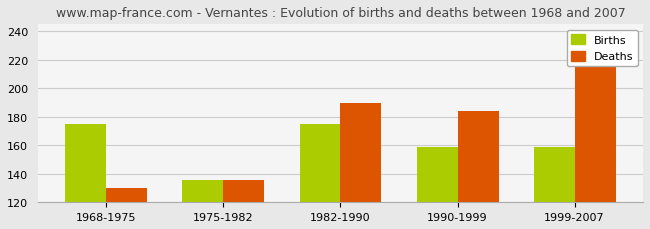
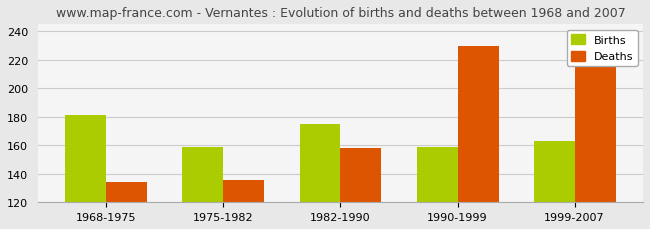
Births/1968-1975: 175 -> 181
Deaths/1968-1975: 130 -> 134
Births/1975-1982: 136 -> 159
Deaths/1982-1990: 190 -> 158
Deaths/1990-1999: 184 -> 230
Births/1999-2007: 159 -> 163
